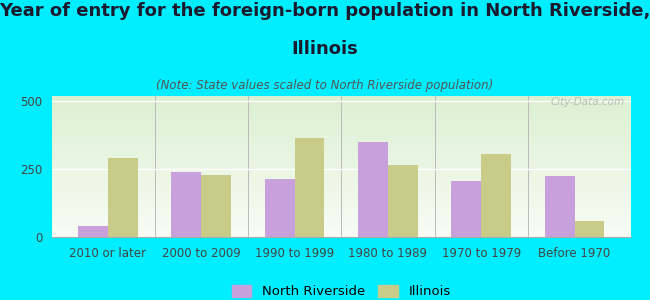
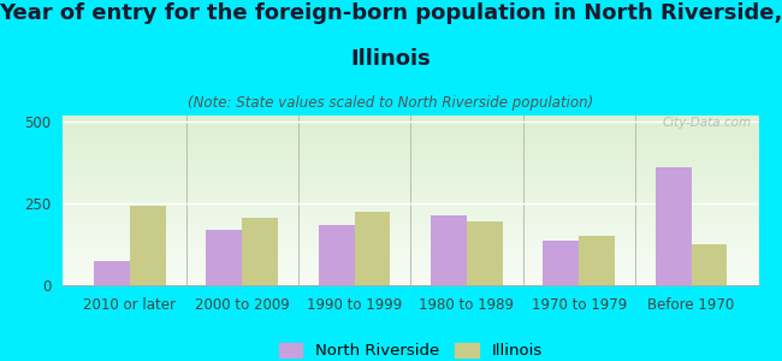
North Riverside/2010 or later: 40 -> 75
Illinois/2010 or later: 290 -> 245
North Riverside/2000 to 2009: 240 -> 170
Illinois/2000 to 2009: 230 -> 205
North Riverside/1990 to 1999: 215 -> 185
Illinois/1990 to 1999: 365 -> 225
North Riverside/1980 to 1989: 350 -> 215
Illinois/1980 to 1989: 265 -> 195
North Riverside/1970 to 1979: 205 -> 135
Illinois/1970 to 1979: 305 -> 150
North Riverside/Before 1970: 225 -> 360
Illinois/Before 1970: 60 -> 125
